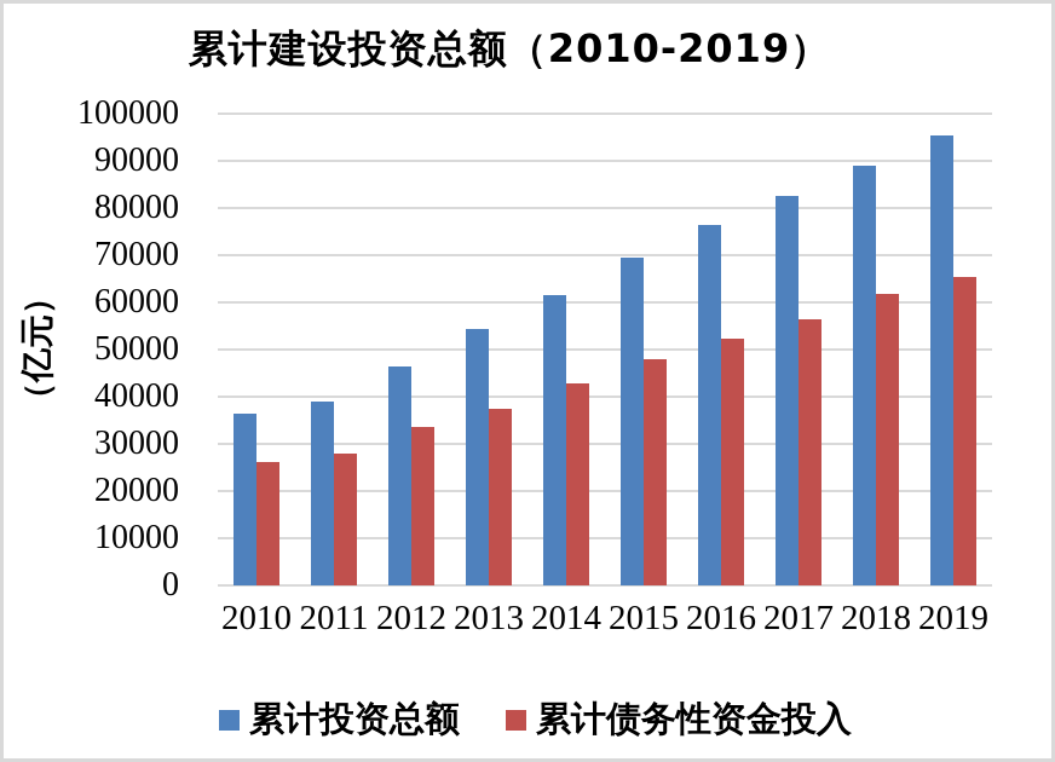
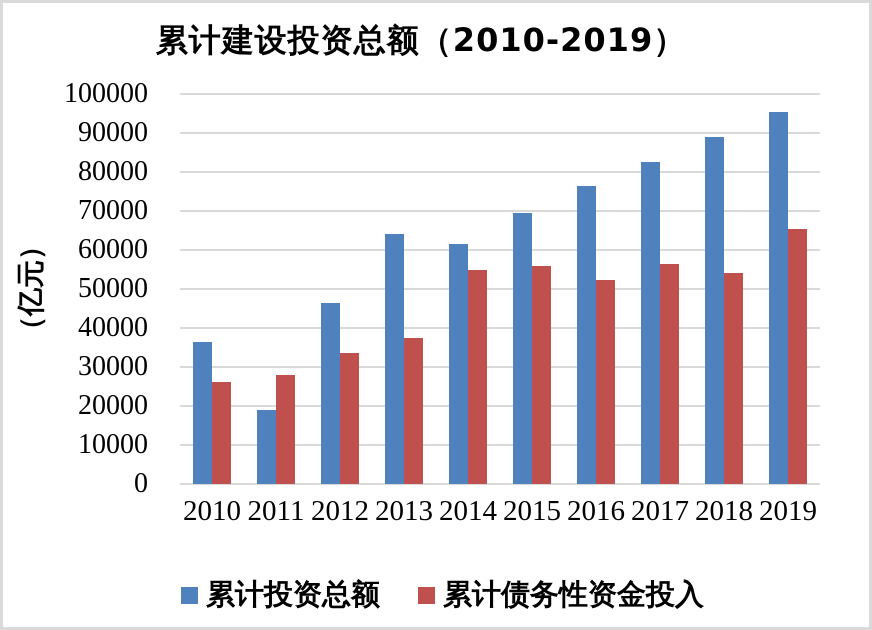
累计投资总额/2011: 39000 -> 19000
累计投资总额/2013: 54000 -> 64000
累计债务性资金投入/2014: 43000 -> 55000
累计债务性资金投入/2015: 48000 -> 56000
累计债务性资金投入/2018: 62000 -> 54000
